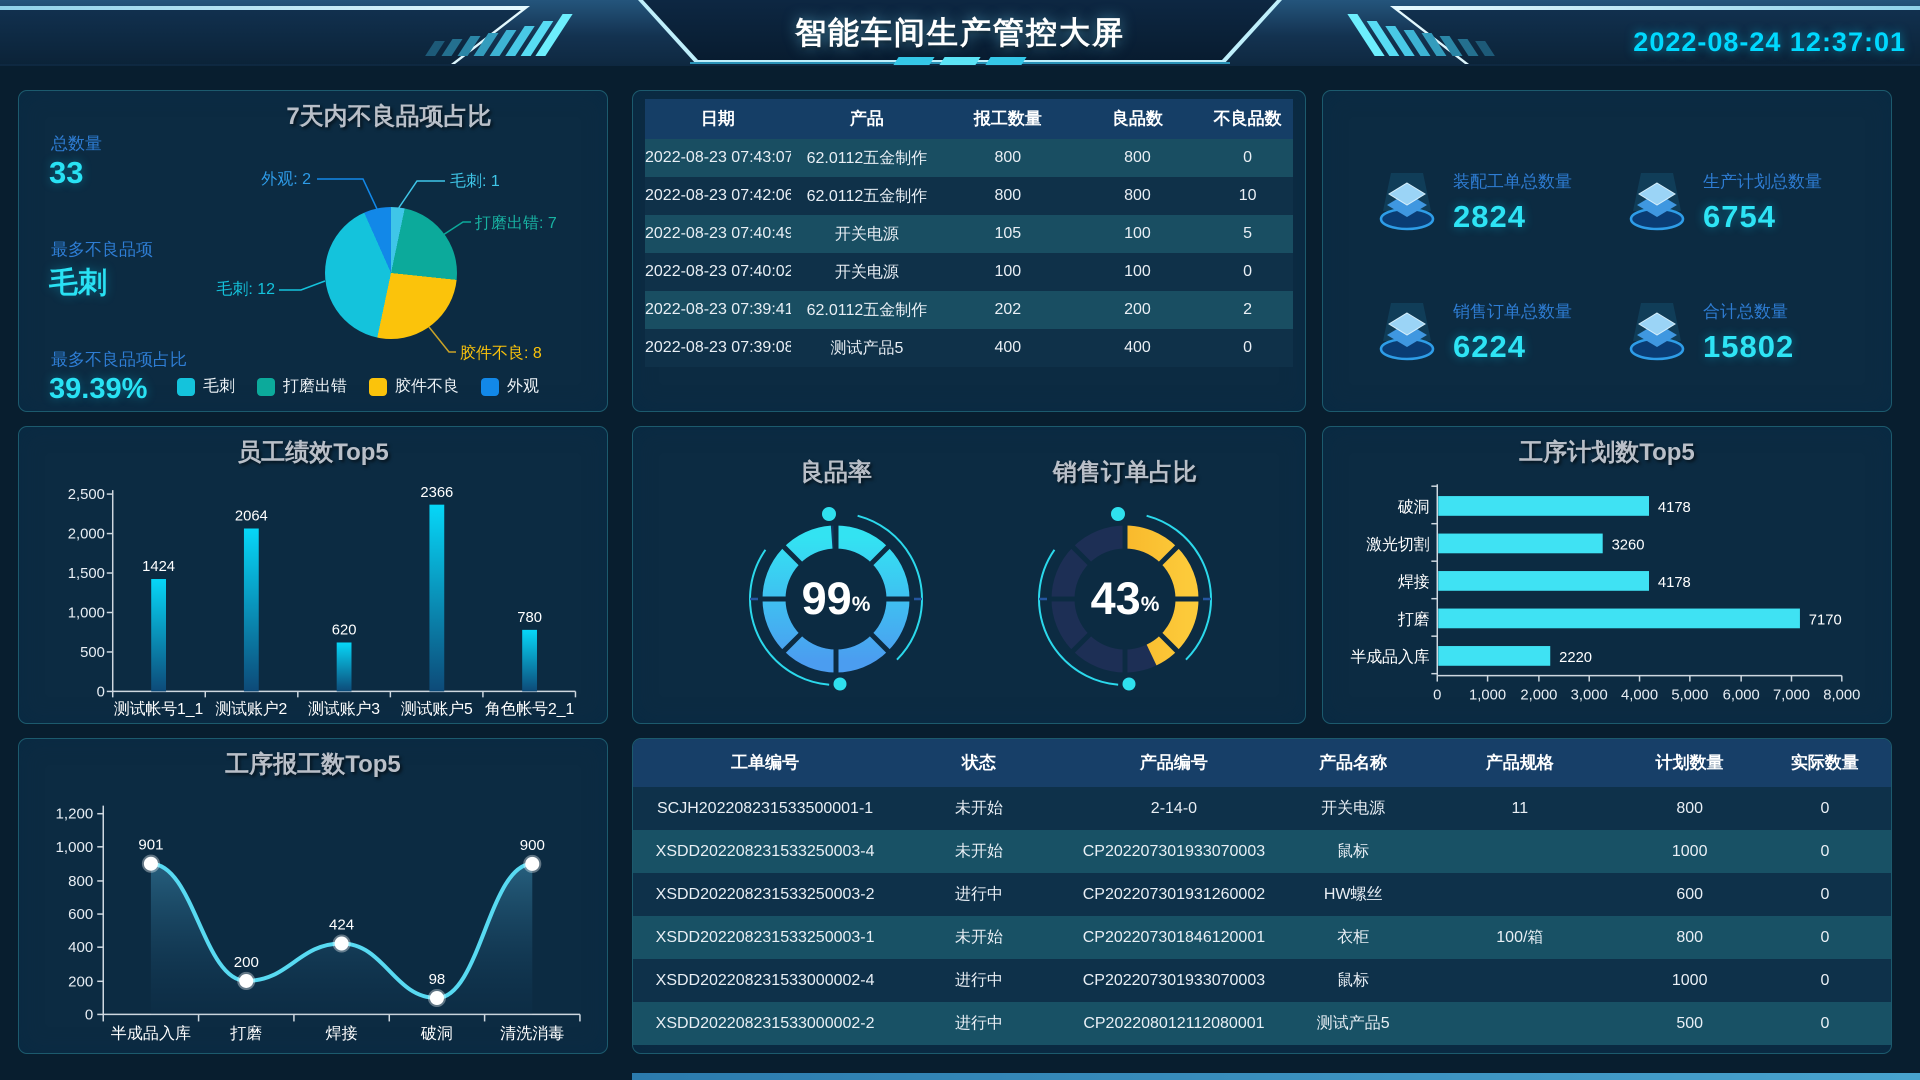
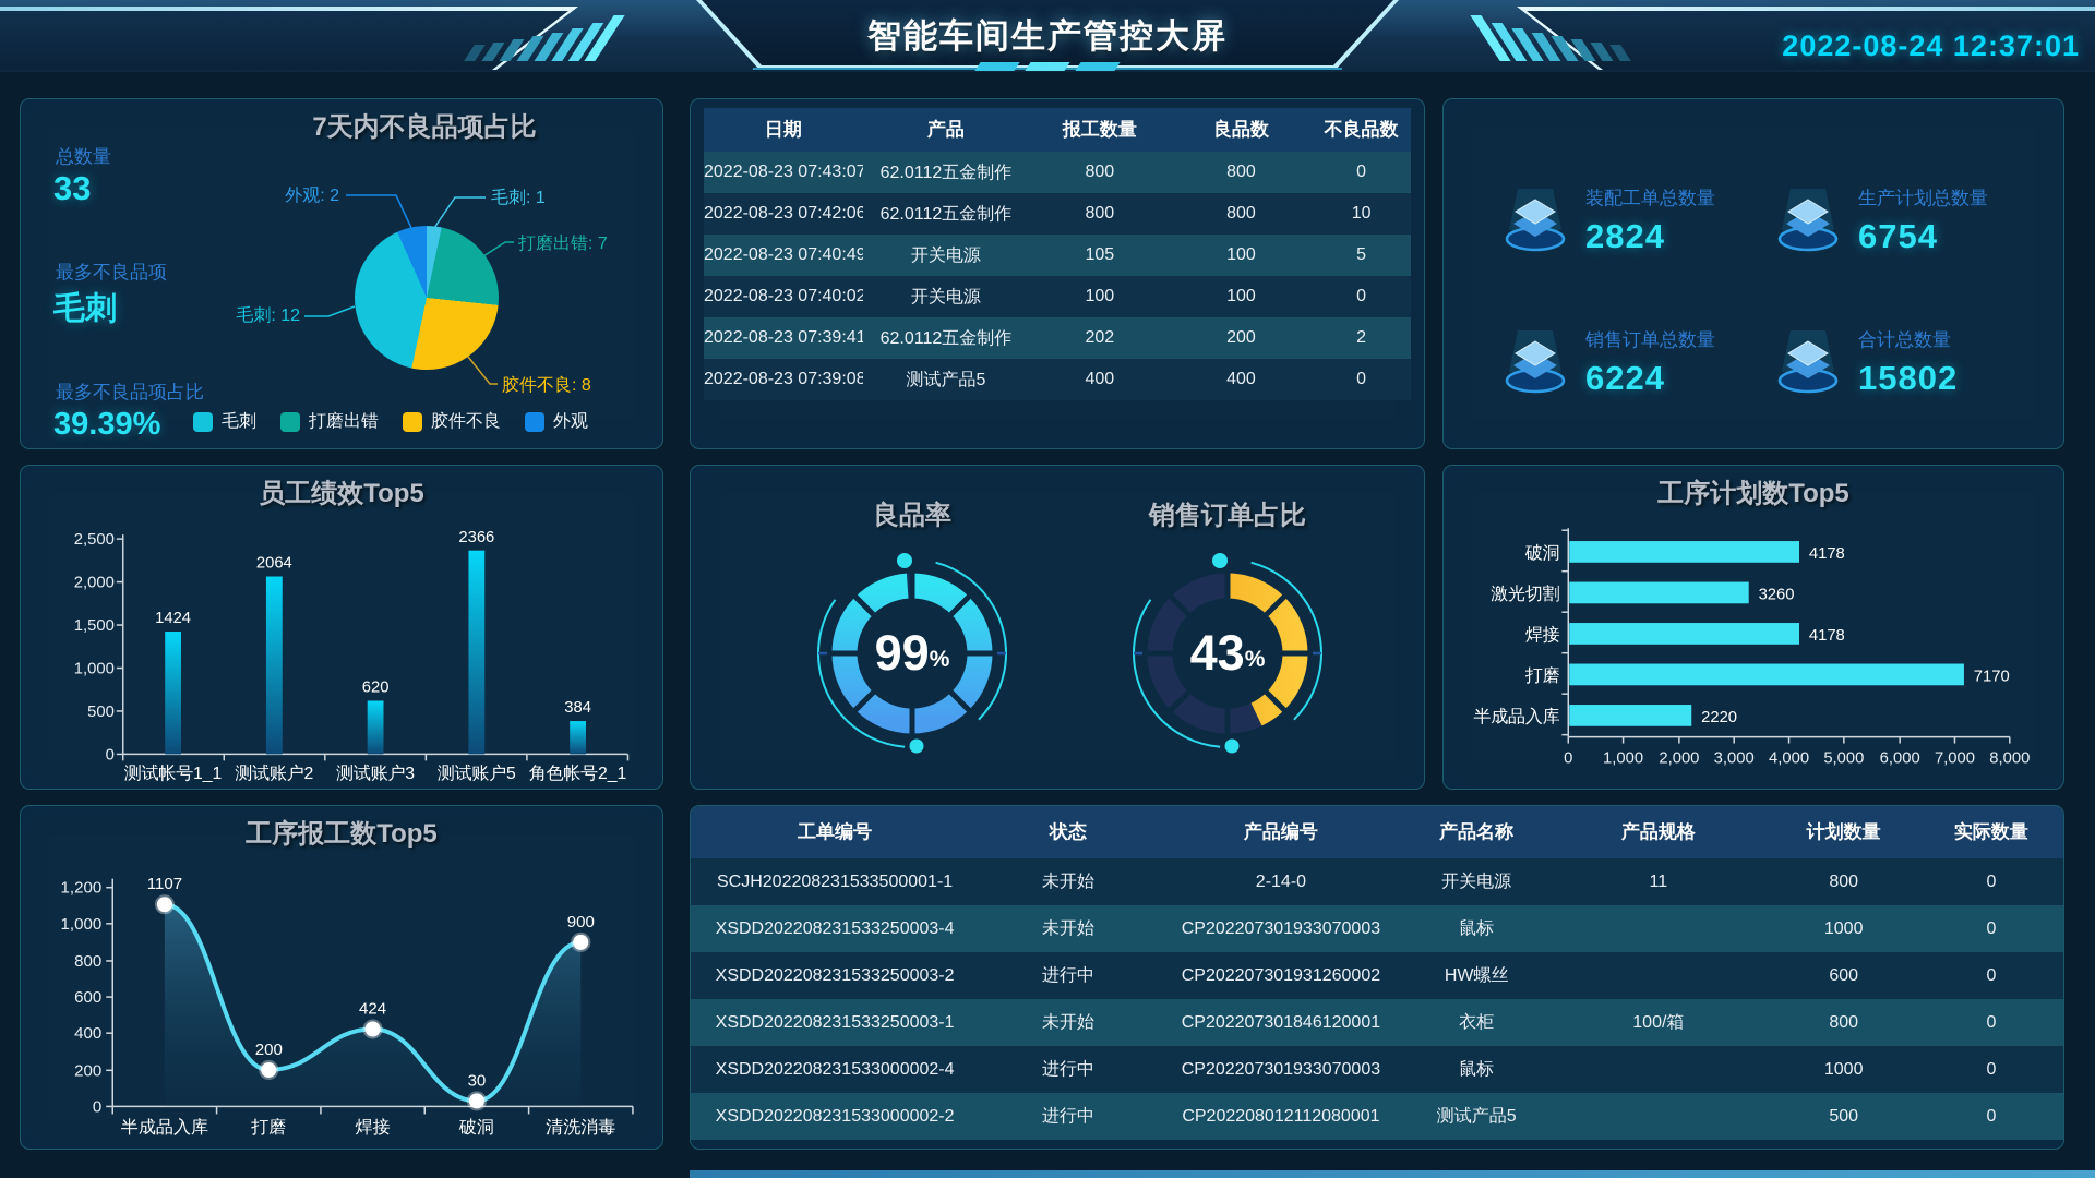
员工绩效Top5/角色帐号2_1: 780 -> 384
工序报工数Top5/半成品入库: 901 -> 1107
工序报工数Top5/破洞: 98 -> 30
